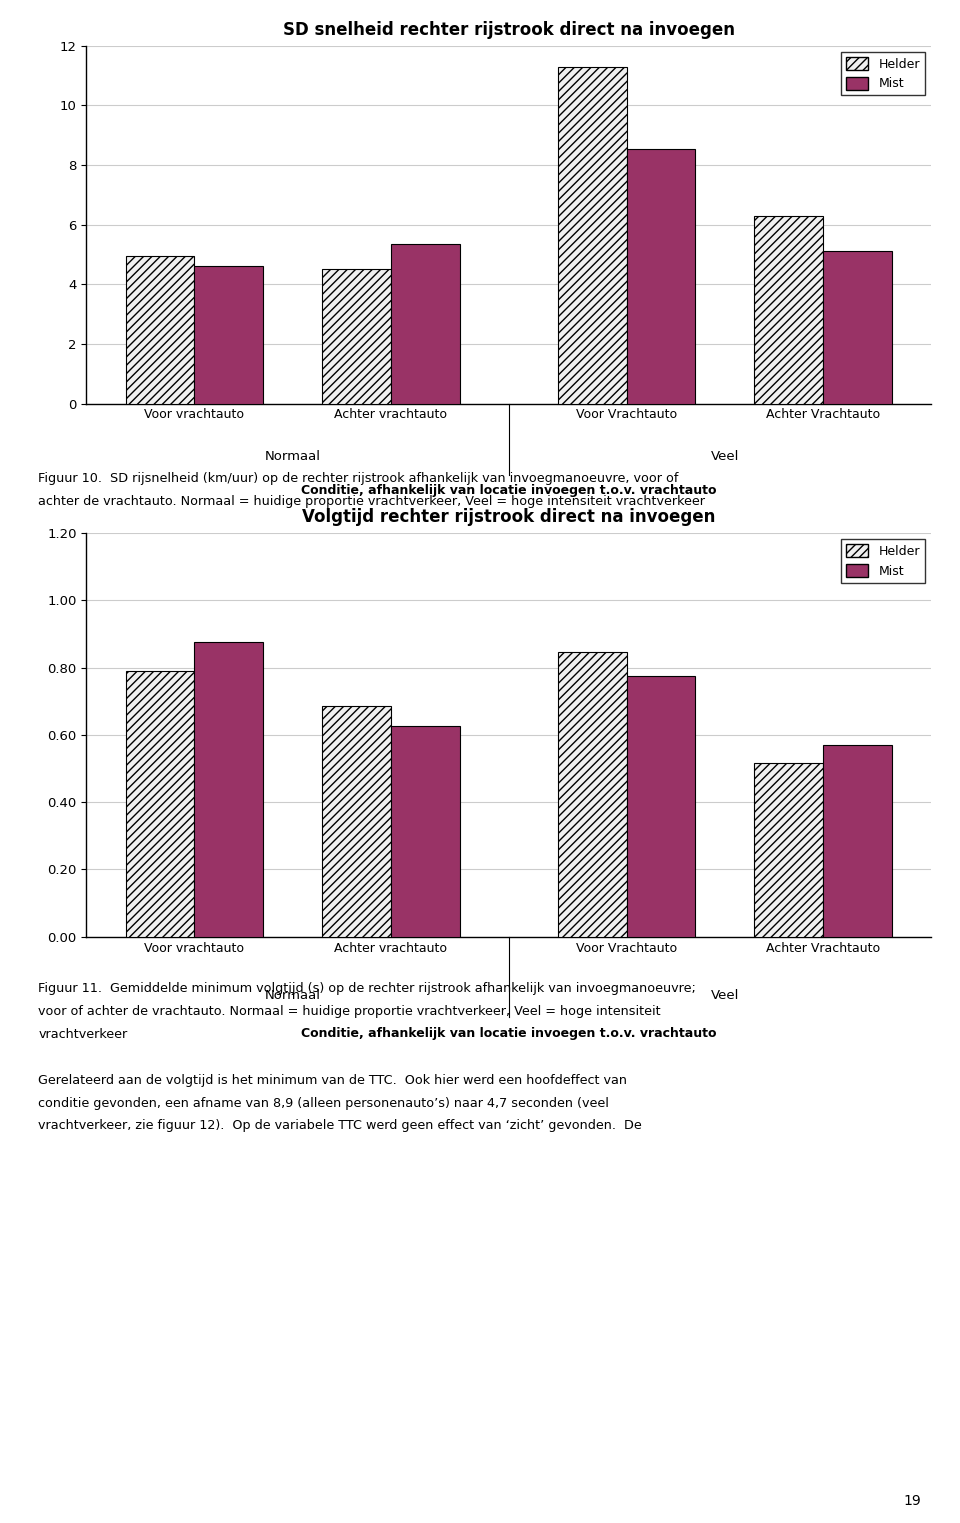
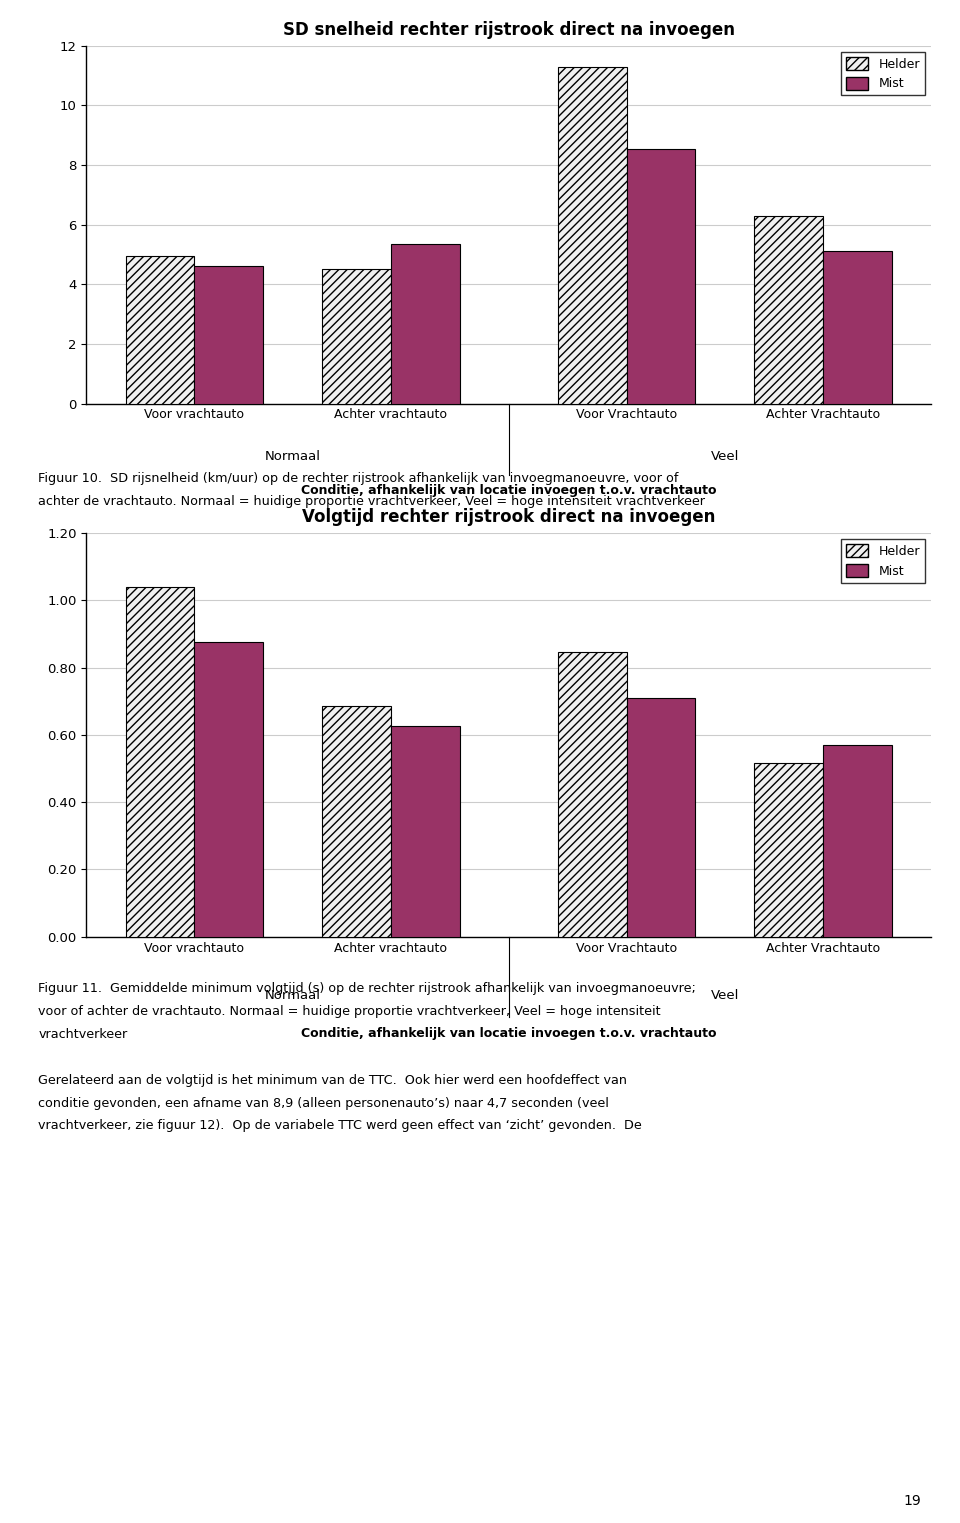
Volgtijd rechter rijstrook direct na invoegen/Helder/Voor vrachtauto: 0.790 -> 1.040
Volgtijd rechter rijstrook direct na invoegen/Mist/Voor Vrachtauto: 0.775 -> 0.710
